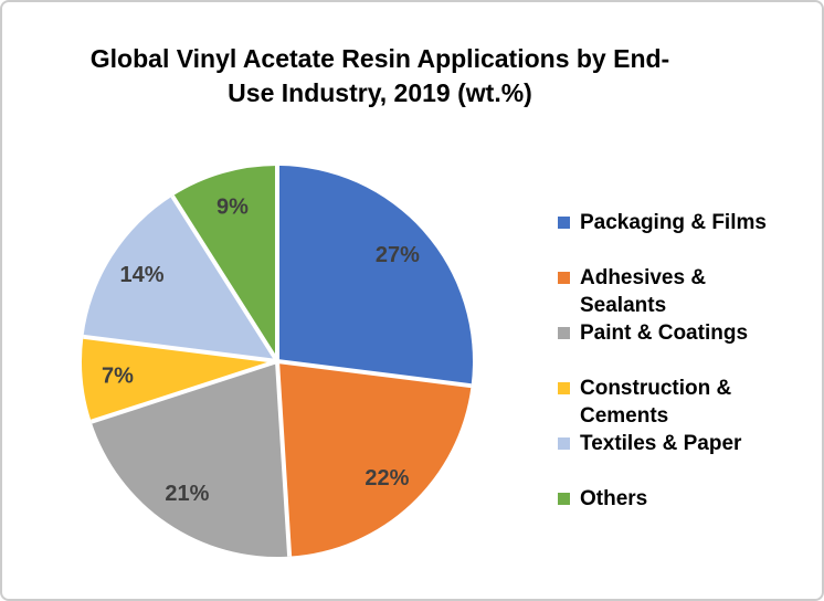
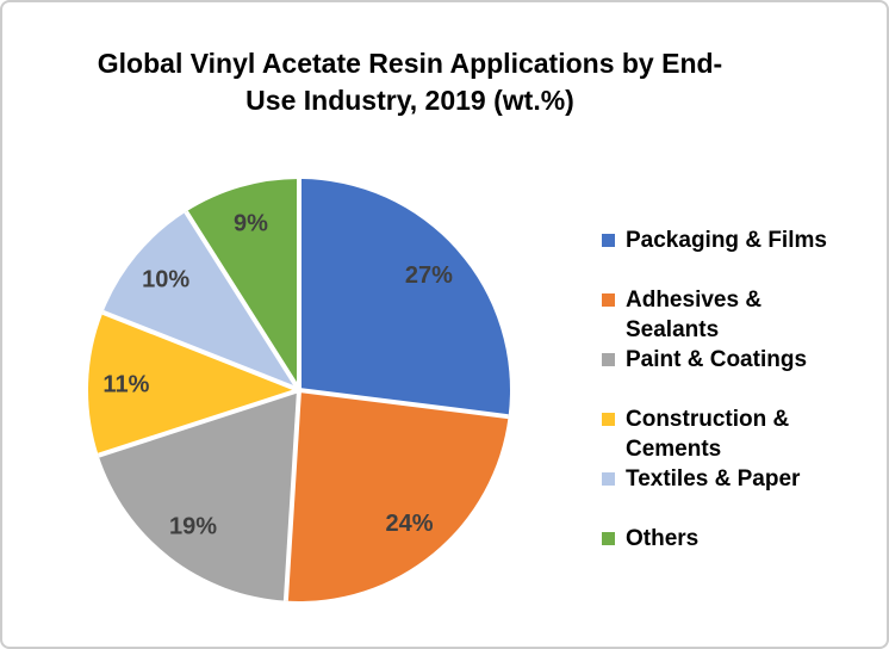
Adhesives & Sealants: 22% -> 24%
Paint & Coatings: 21% -> 19%
Construction & Cements: 7% -> 11%
Textiles & Paper: 14% -> 10%
